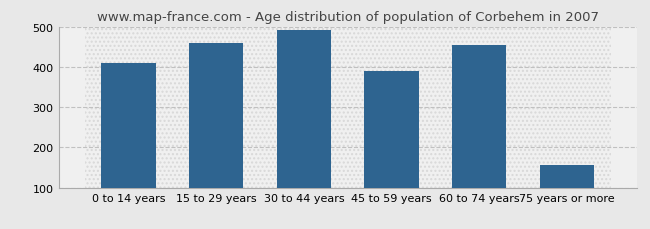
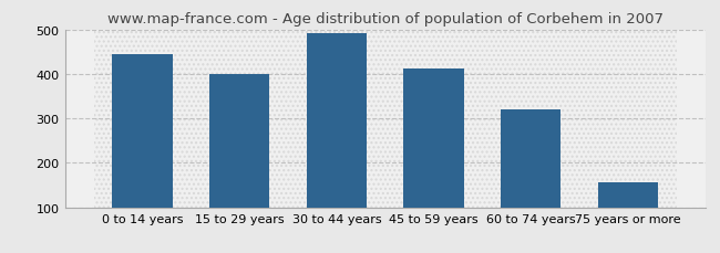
0 to 14 years: 410 -> 445
15 to 29 years: 460 -> 400
45 to 59 years: 390 -> 413
60 to 74 years: 455 -> 320
